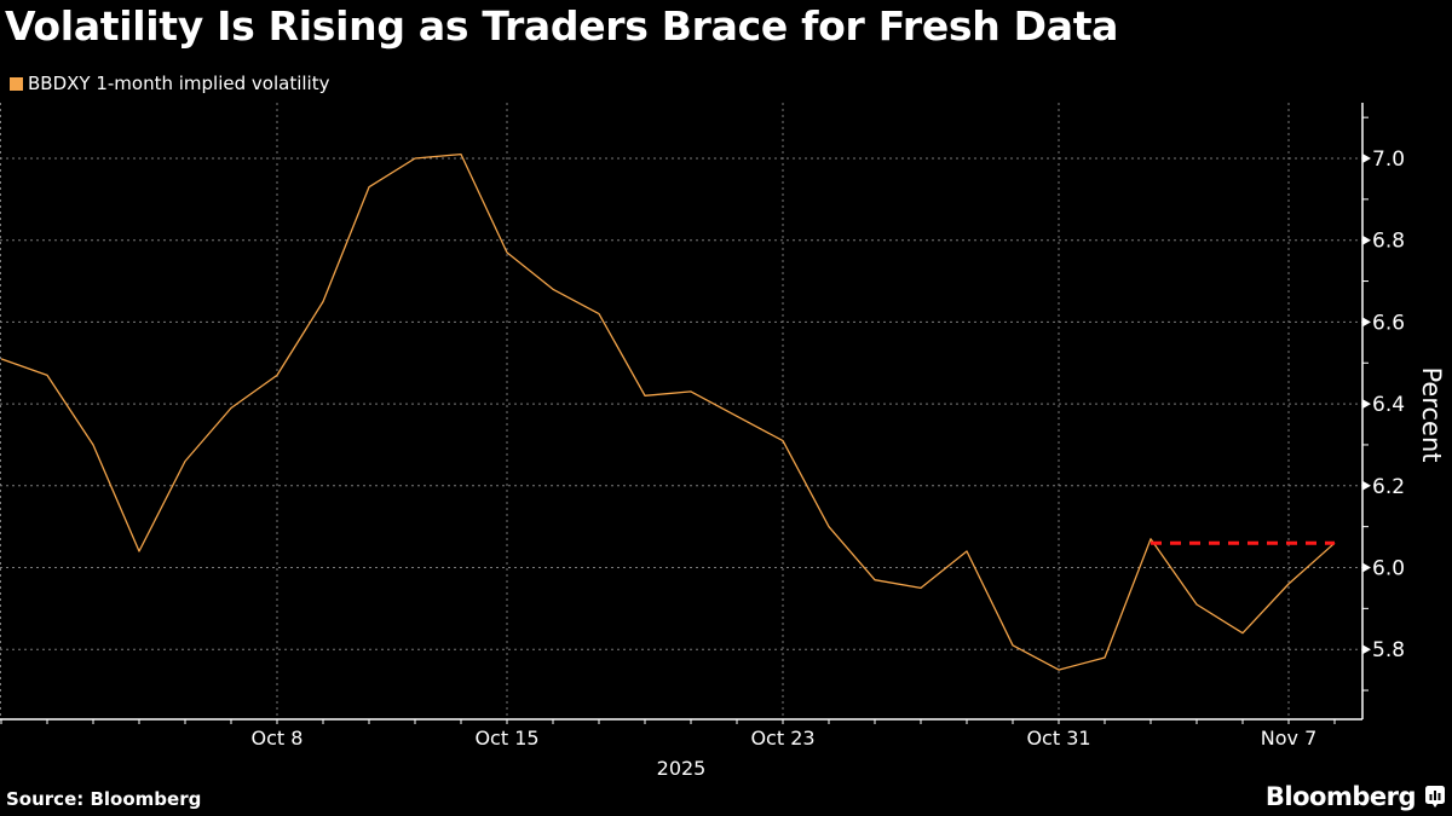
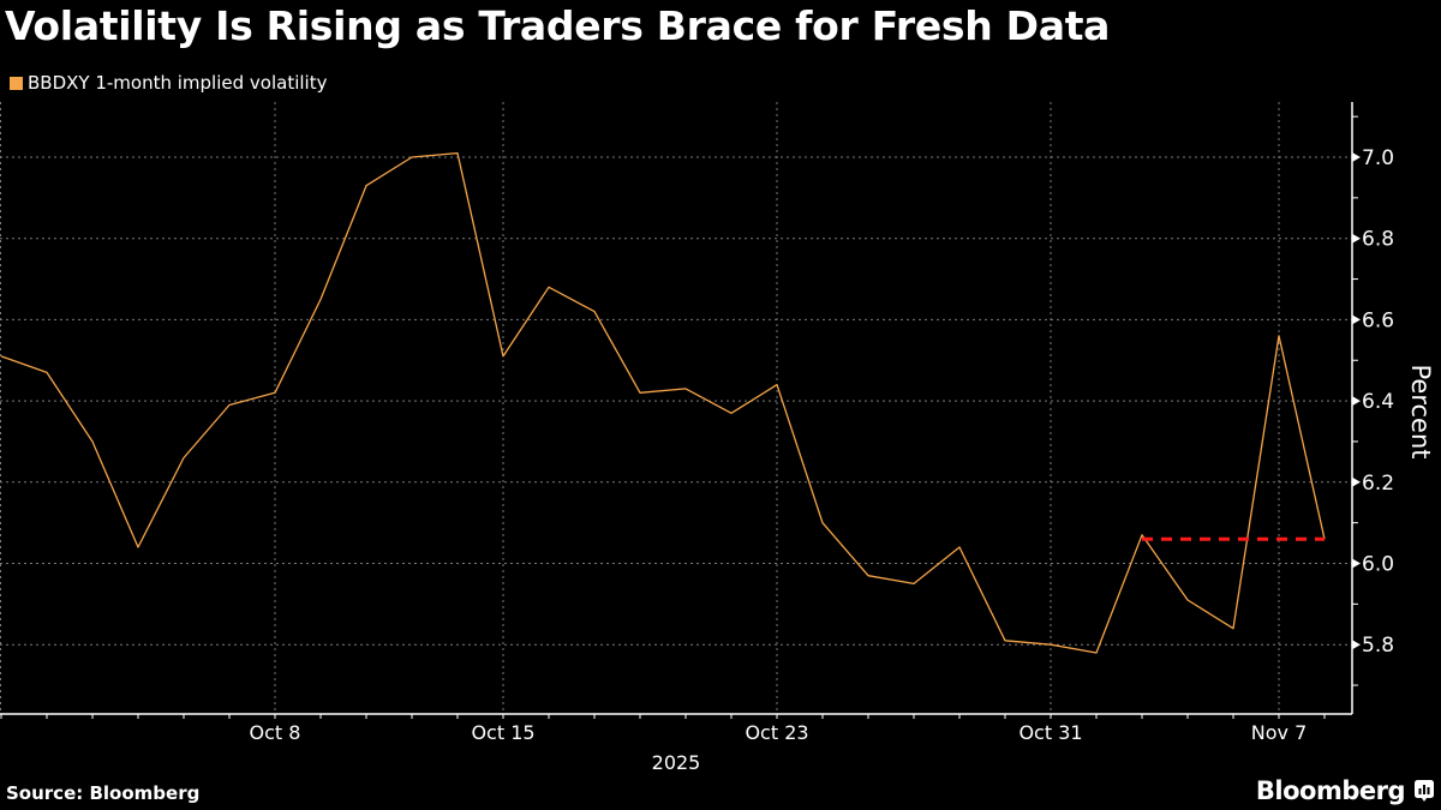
Oct 8: 6.47 -> 6.42
Oct 15: 6.77 -> 6.51
Oct 23: 6.31 -> 6.44
Oct 31: 5.75 -> 5.80
Nov 7: 5.96 -> 6.56
